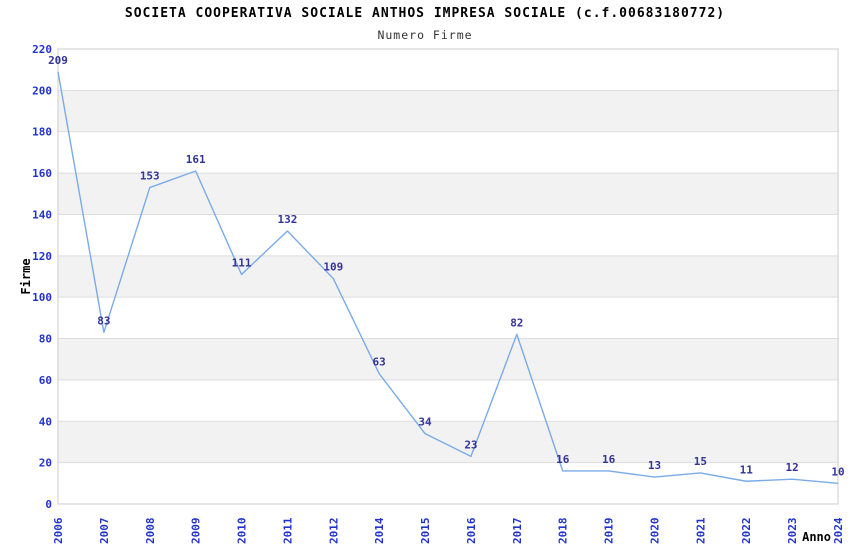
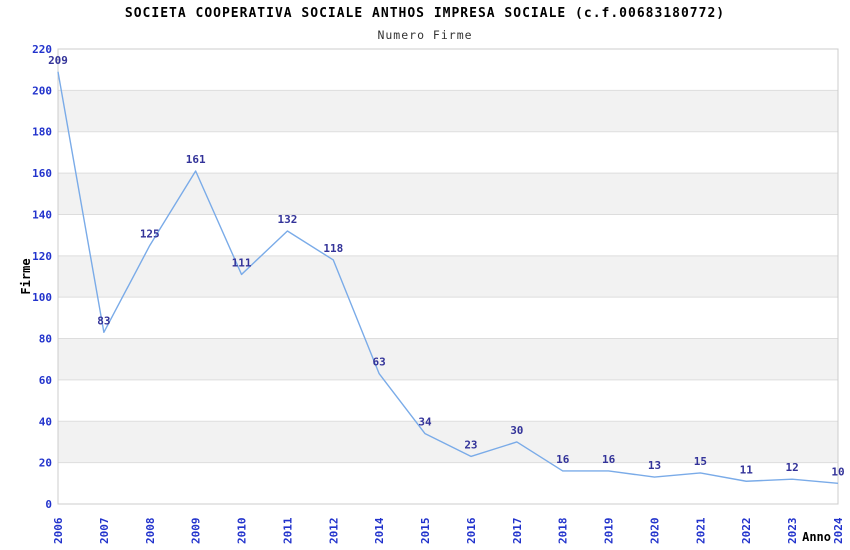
2008: 153 -> 125
2012: 109 -> 118
2017: 82 -> 30
